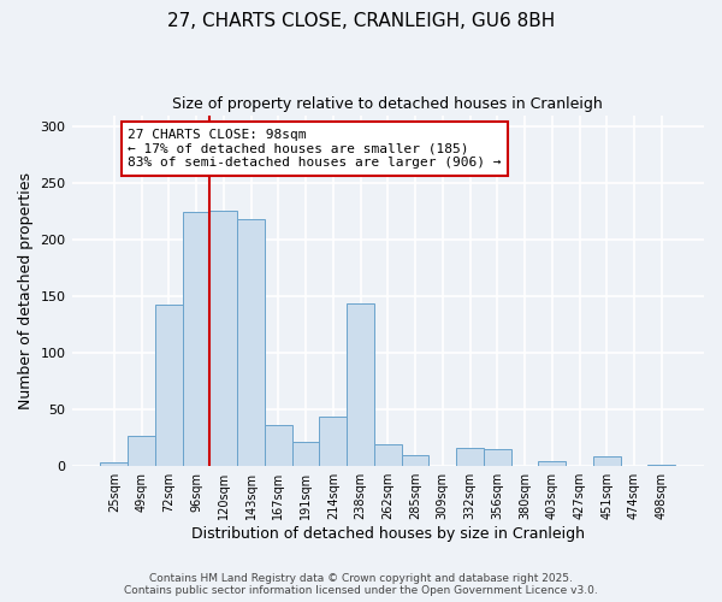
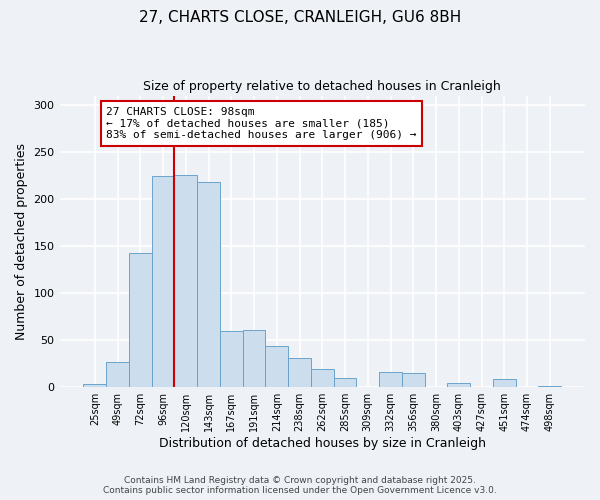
167sqm: 36 -> 60
191sqm: 22 -> 61
238sqm: 144 -> 31
